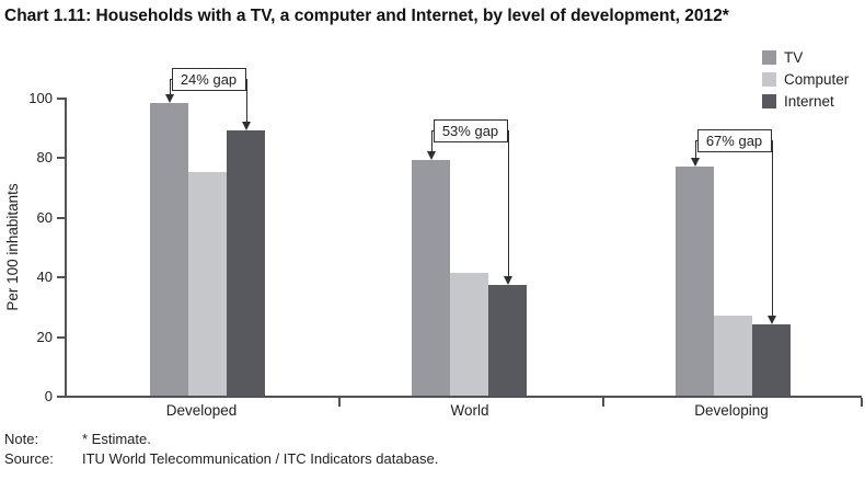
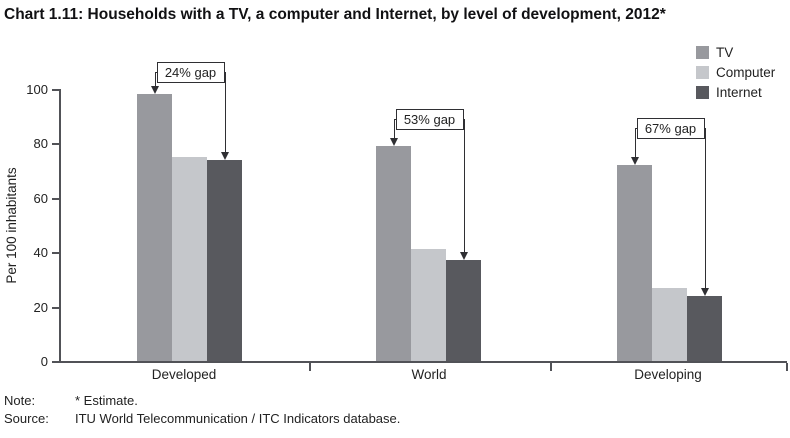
Internet/Developed: 89 -> 74
TV/Developing: 77 -> 72
